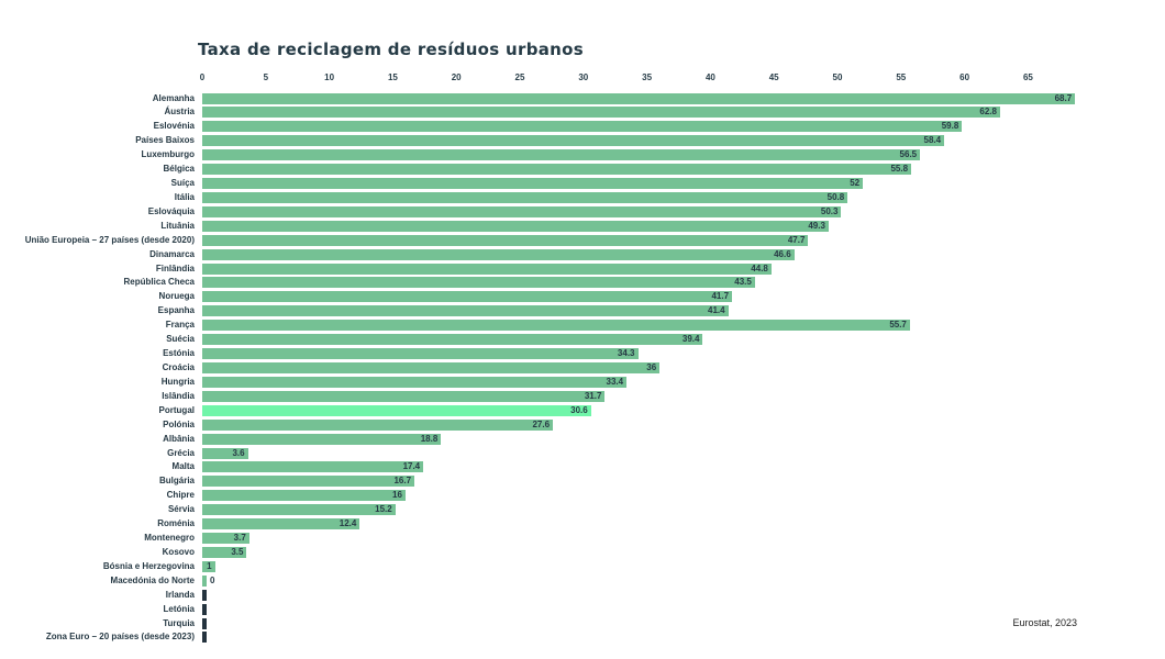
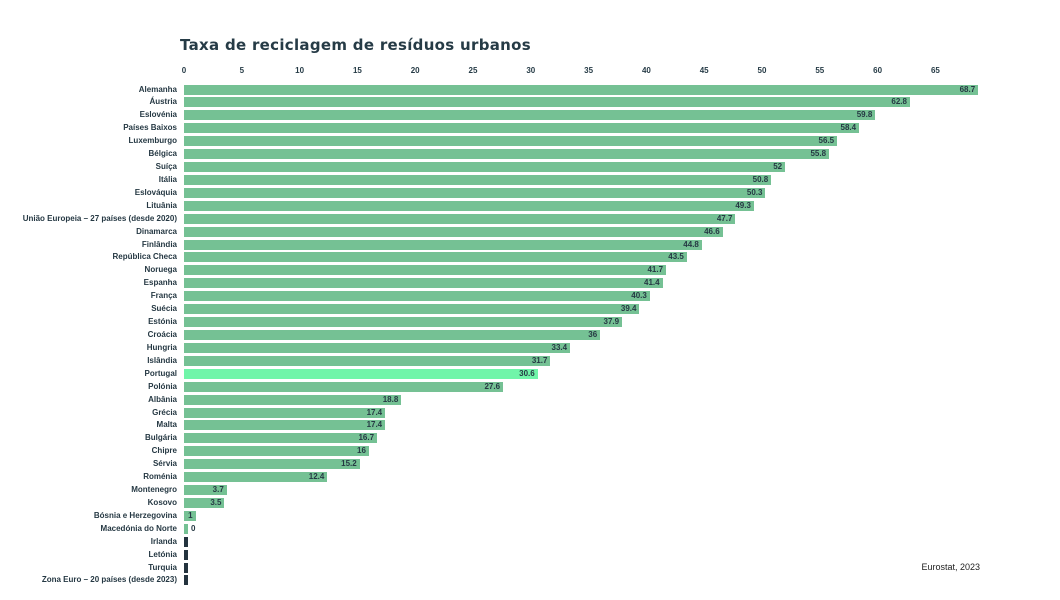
França: 55.7 -> 40.3
Estónia: 34.3 -> 37.9
Grécia: 3.6 -> 17.4
